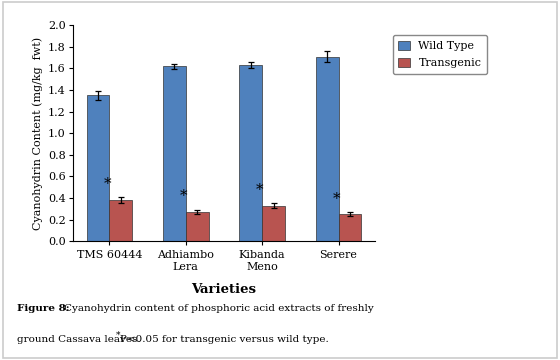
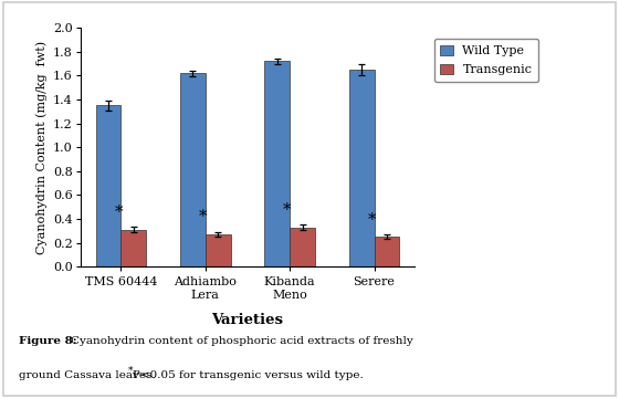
Transgenic/TMS 60444: 0.38 -> 0.31
Wild Type/Kibanda Meno: 1.63 -> 1.72
Wild Type/Serere: 1.71 -> 1.65
